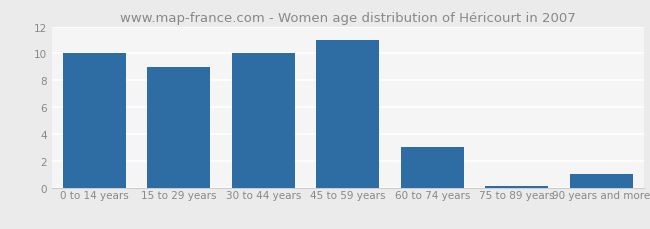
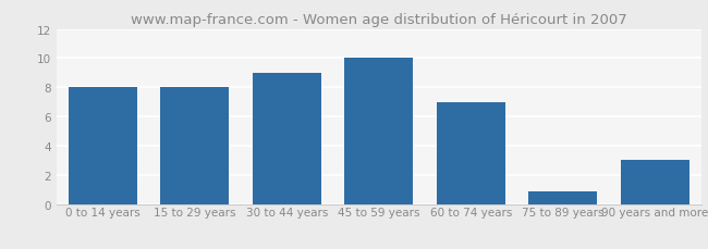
0 to 14 years: 10.0 -> 8.0
15 to 29 years: 9.0 -> 8.0
30 to 44 years: 10.0 -> 9.0
45 to 59 years: 11.0 -> 10.0
60 to 74 years: 3.0 -> 7.0
75 to 89 years: 0.1 -> 0.9
90 years and more: 1.0 -> 3.0
